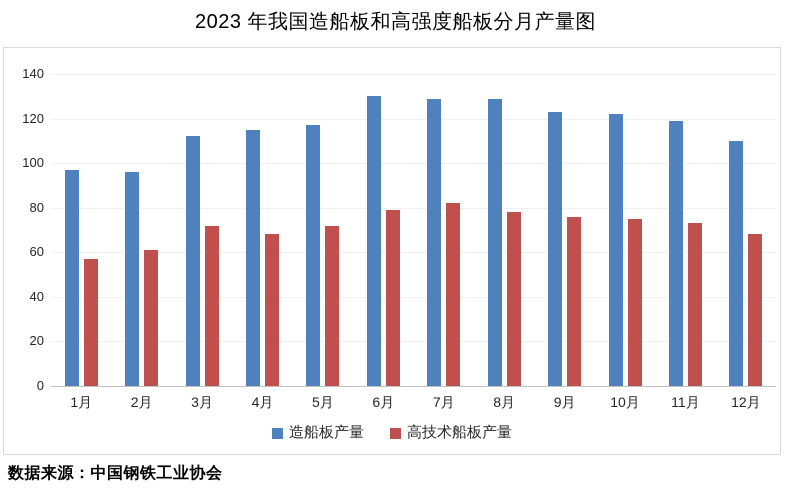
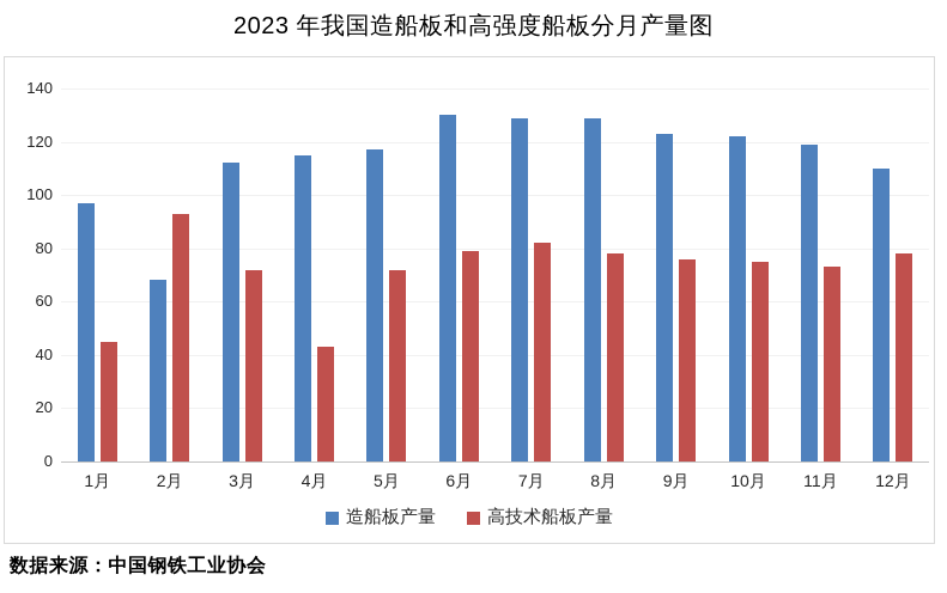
高技术船板产量/1月: 57 -> 45
造船板产量/2月: 96 -> 68
高技术船板产量/2月: 61 -> 93
高技术船板产量/4月: 68 -> 43
高技术船板产量/12月: 68 -> 78
